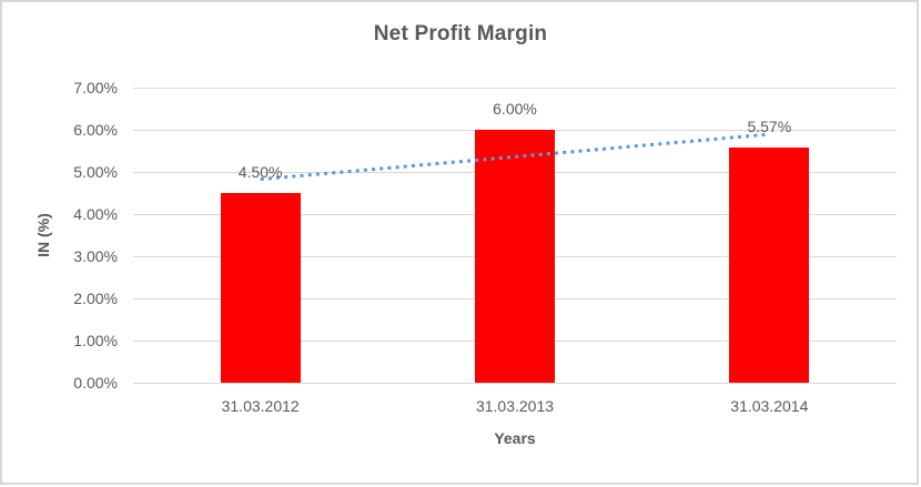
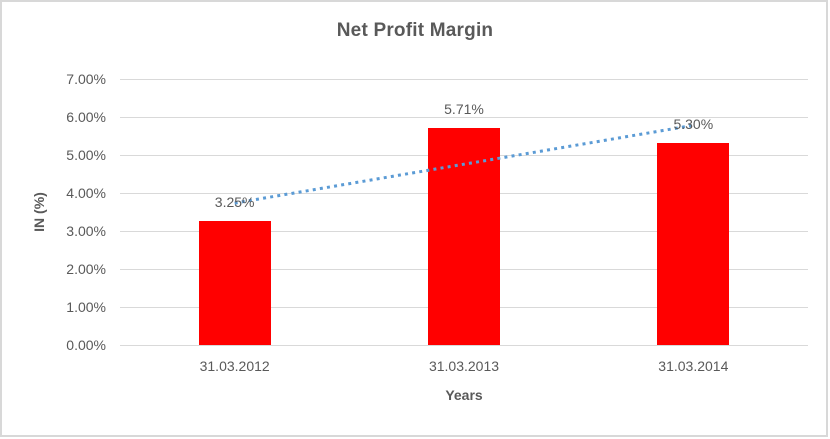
31.03.2012: 4.50% -> 3.25%
31.03.2013: 6.00% -> 5.71%
31.03.2014: 5.57% -> 5.30%
